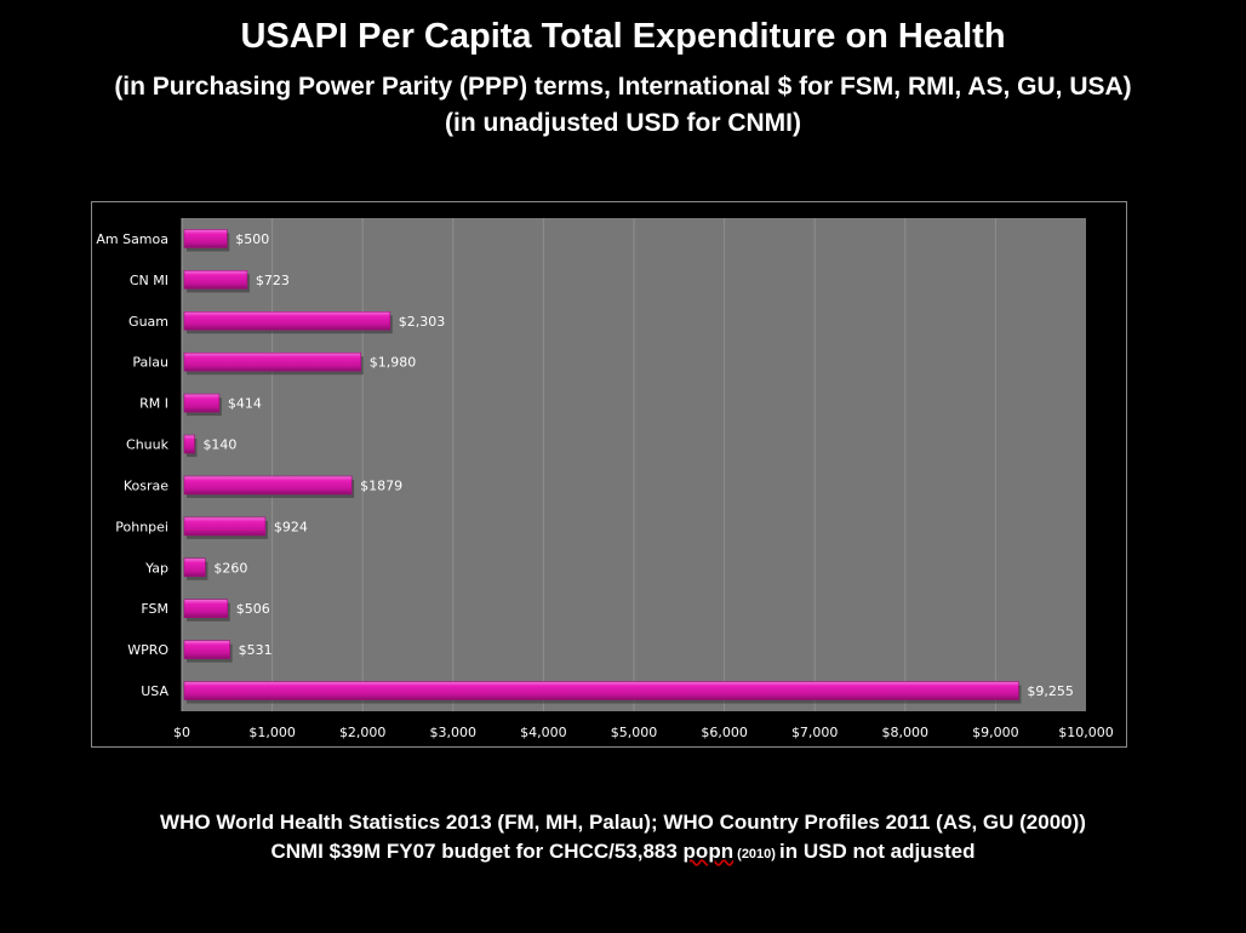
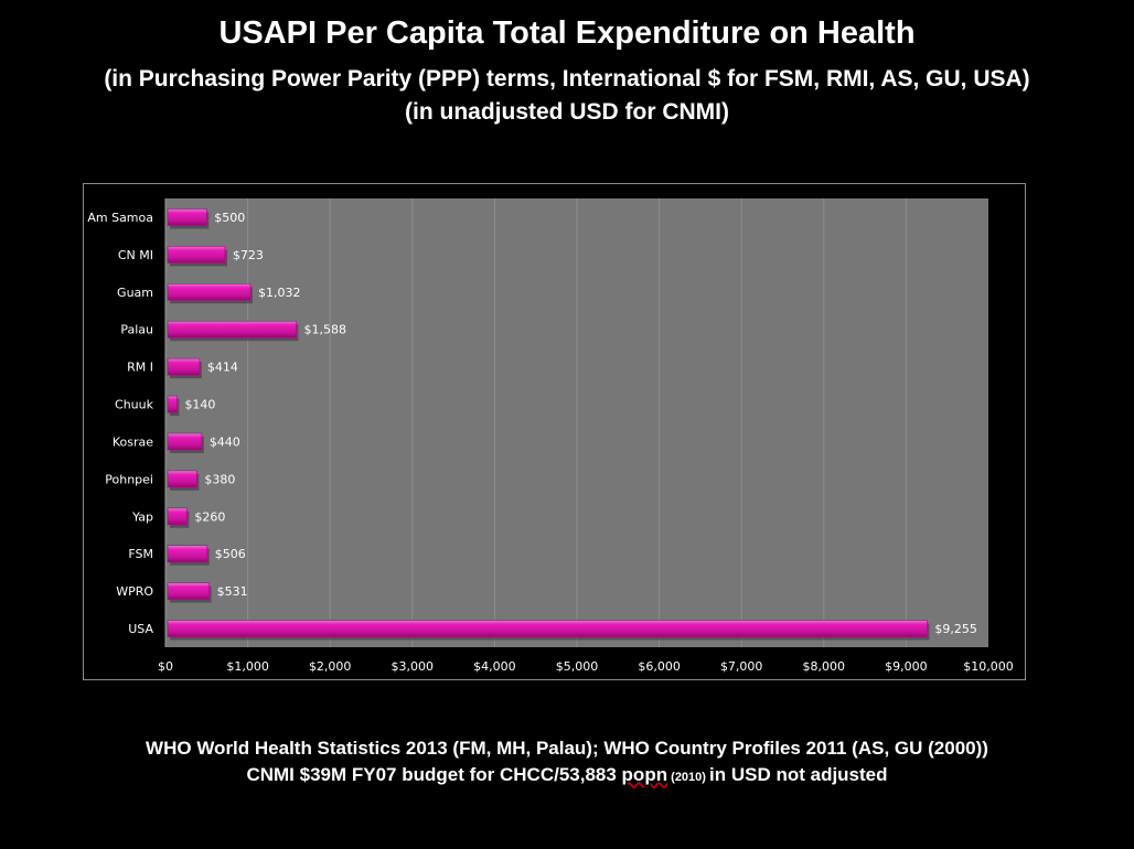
Guam: $2,303 -> $1,032
Palau: $1,980 -> $1,588
Kosrae: $1879 -> $440
Pohnpei: $924 -> $380
